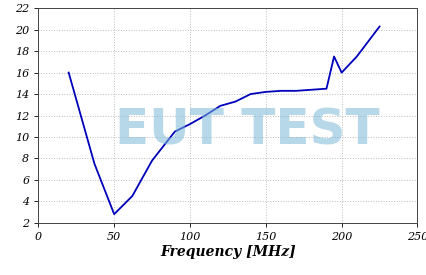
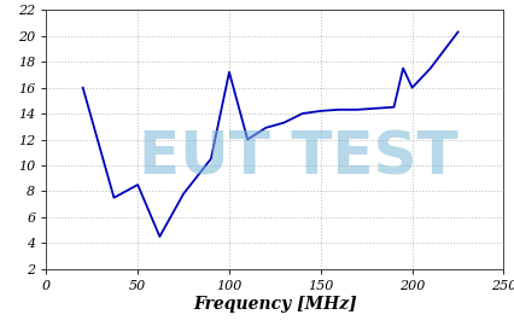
50: 2.8 -> 8.5
100: 11.2 -> 17.2
